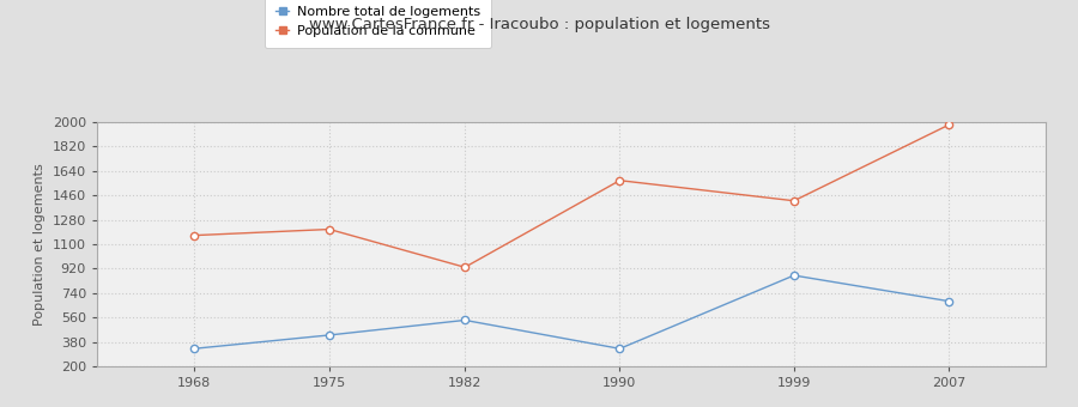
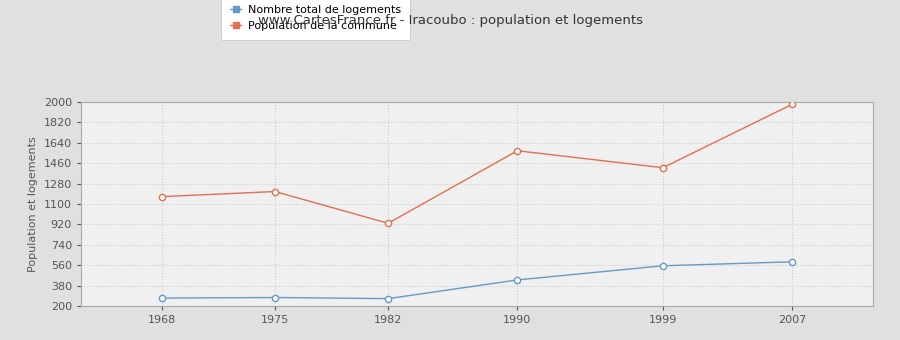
Nombre total de logements/1968: 330 -> 270
Nombre total de logements/1975: 430 -> 280
Nombre total de logements/1982: 540 -> 260
Nombre total de logements/1990: 330 -> 430
Nombre total de logements/1999: 870 -> 560
Nombre total de logements/2007: 680 -> 590
